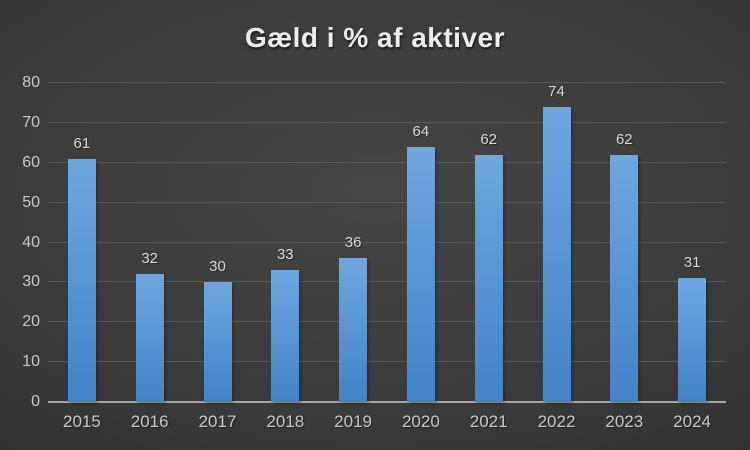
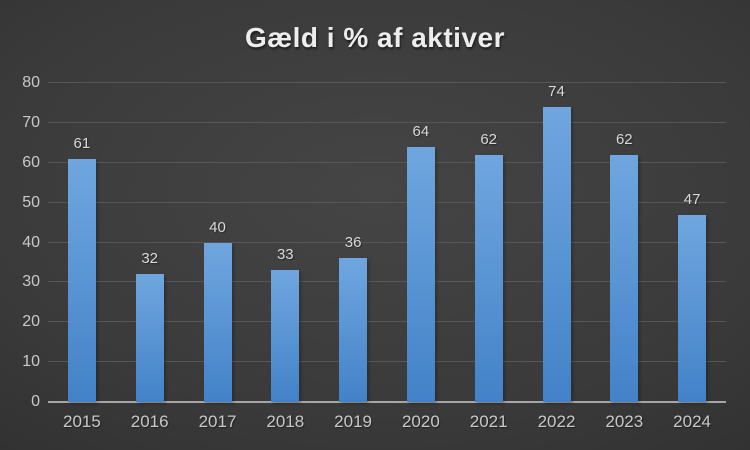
2017: 30 -> 40
2024: 31 -> 47
